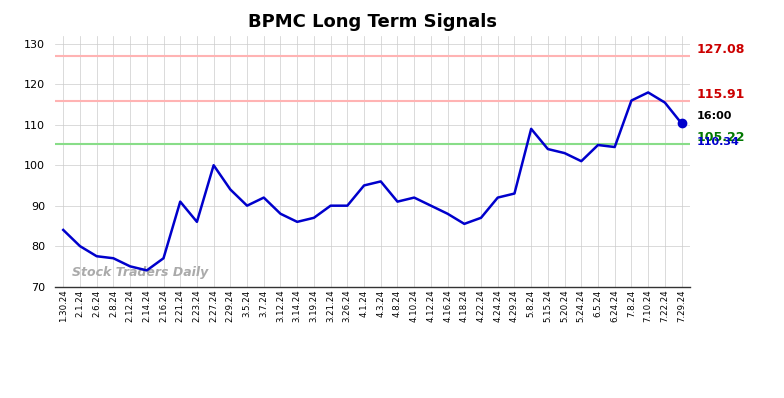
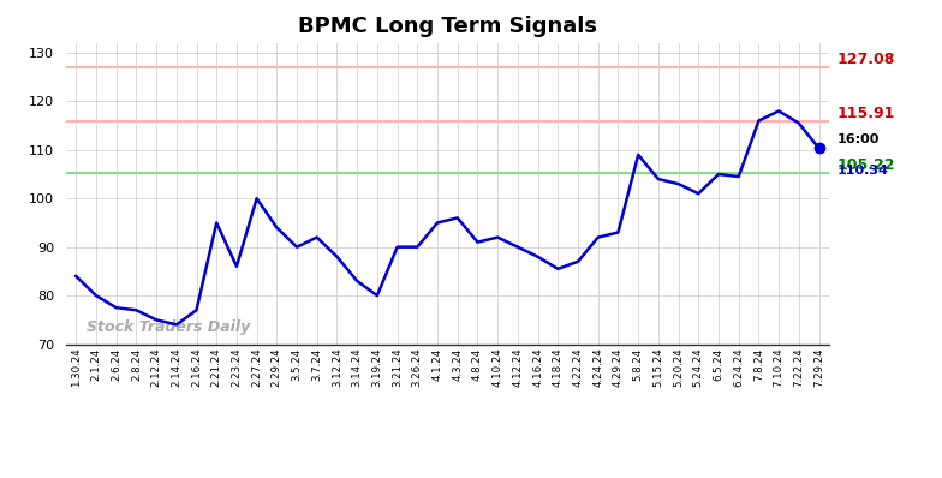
2.21.24: 91.0 -> 95.0
3.14.24: 86.0 -> 83.0
3.19.24: 87.0 -> 80.0
